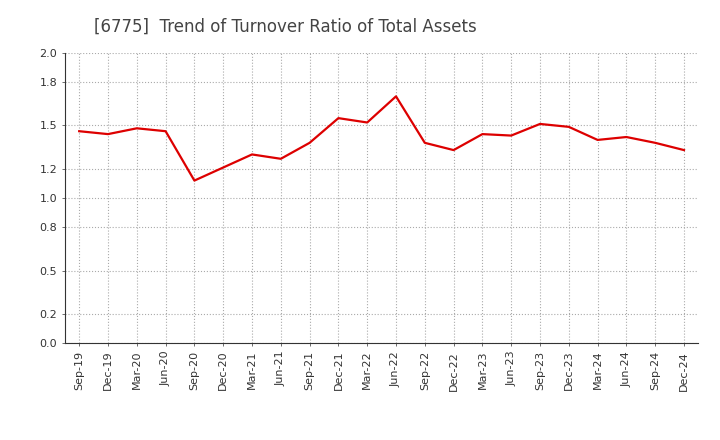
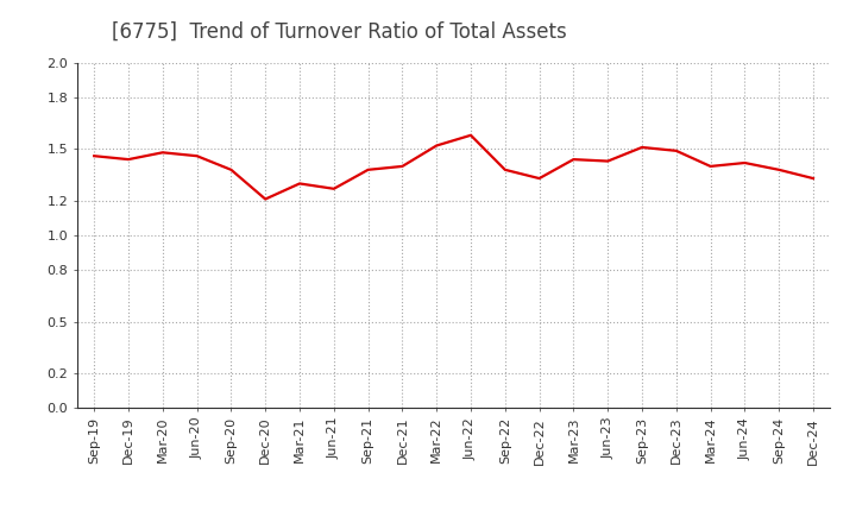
Sep-20: 1.12 -> 1.38
Dec-21: 1.55 -> 1.40
Jun-22: 1.70 -> 1.58
